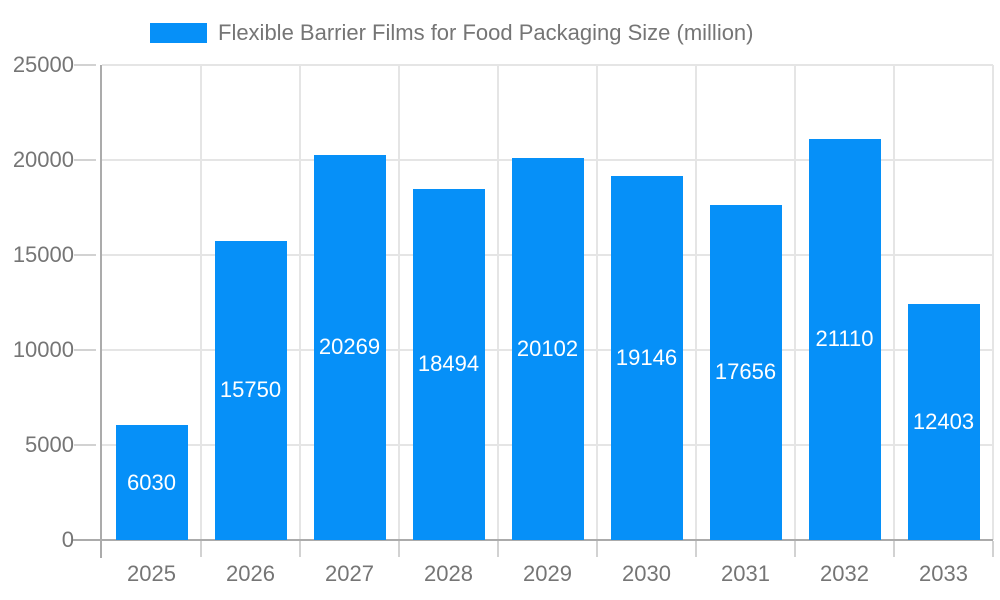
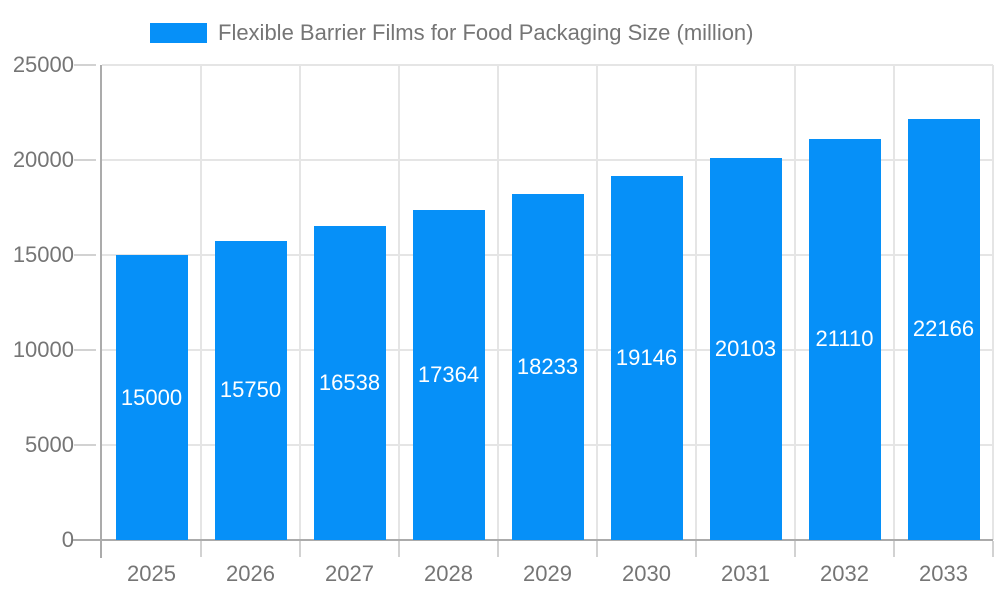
2025: 6030 -> 15000
2027: 20269 -> 16538
2028: 18494 -> 17364
2029: 20102 -> 18233
2031: 17656 -> 20103
2033: 12403 -> 22166
